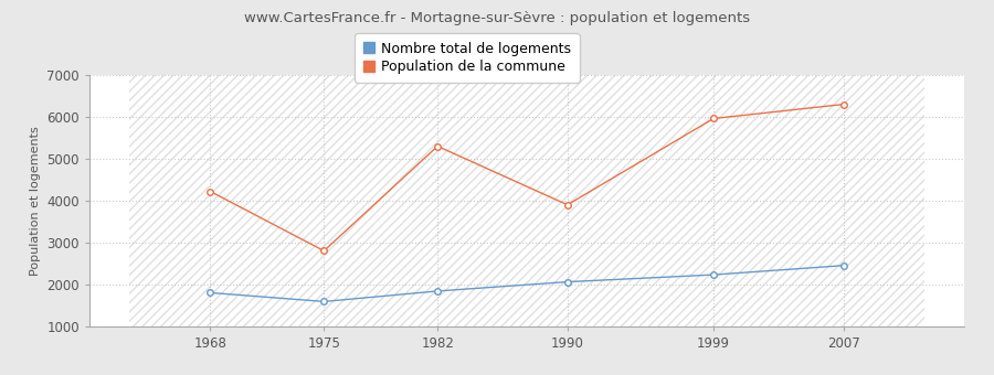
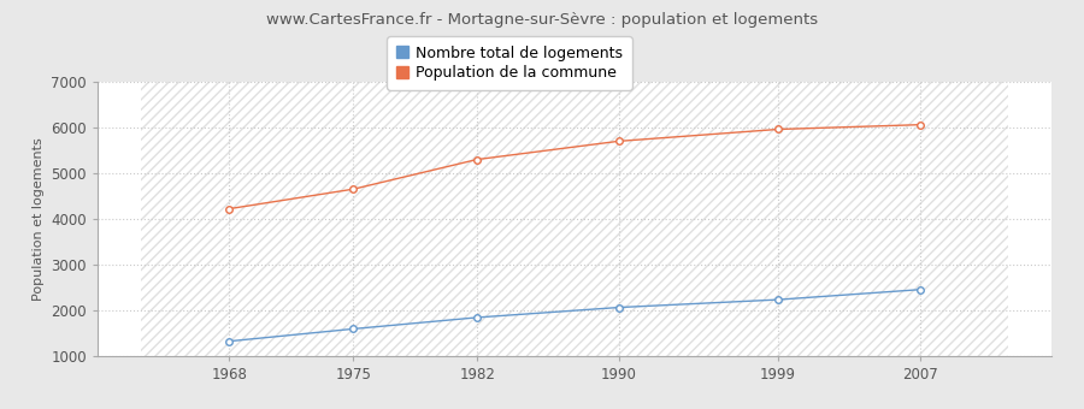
Nombre total de logements/1968: 1800 -> 1320
Population de la commune/1975: 2800 -> 4650
Population de la commune/1990: 3900 -> 5700
Population de la commune/2007: 6300 -> 6060
